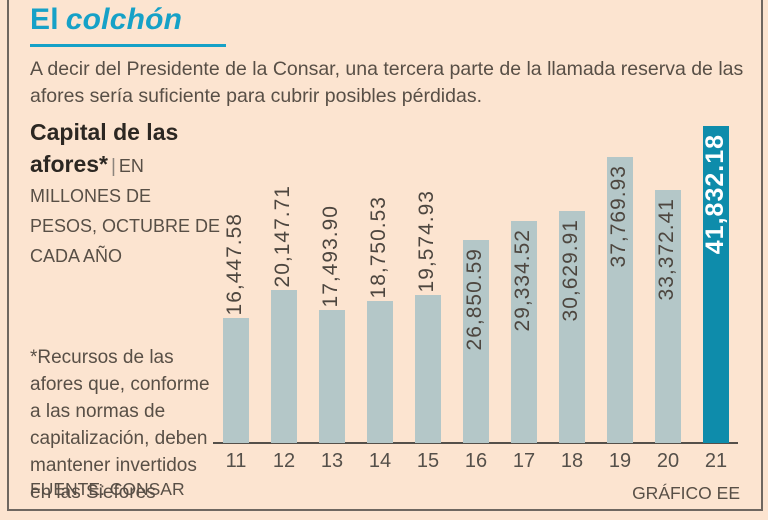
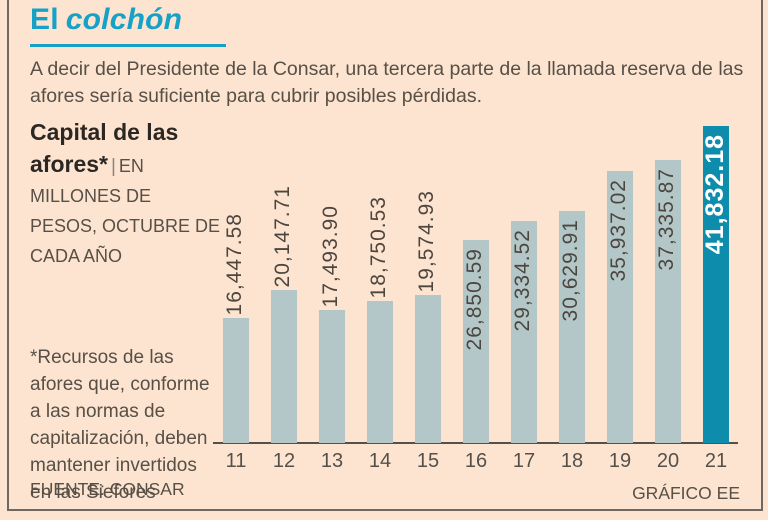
19: 37,769.93 -> 35,937.02
20: 33,372.41 -> 37,335.87
